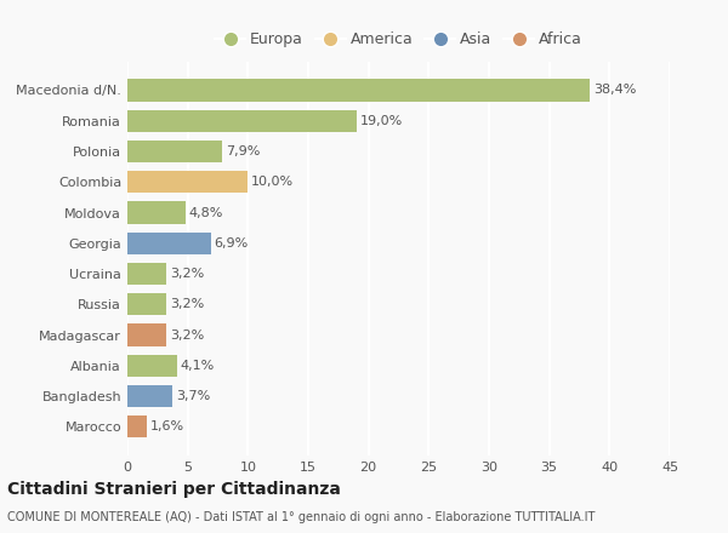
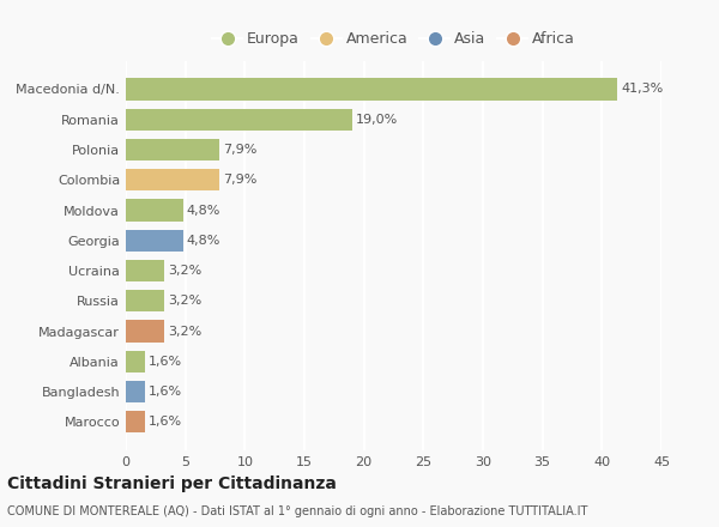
Macedonia d/N.: 38,4% -> 41,3%
Colombia: 10,0% -> 7,9%
Georgia: 6,9% -> 4,8%
Albania: 4,1% -> 1,6%
Bangladesh: 3,7% -> 1,6%
